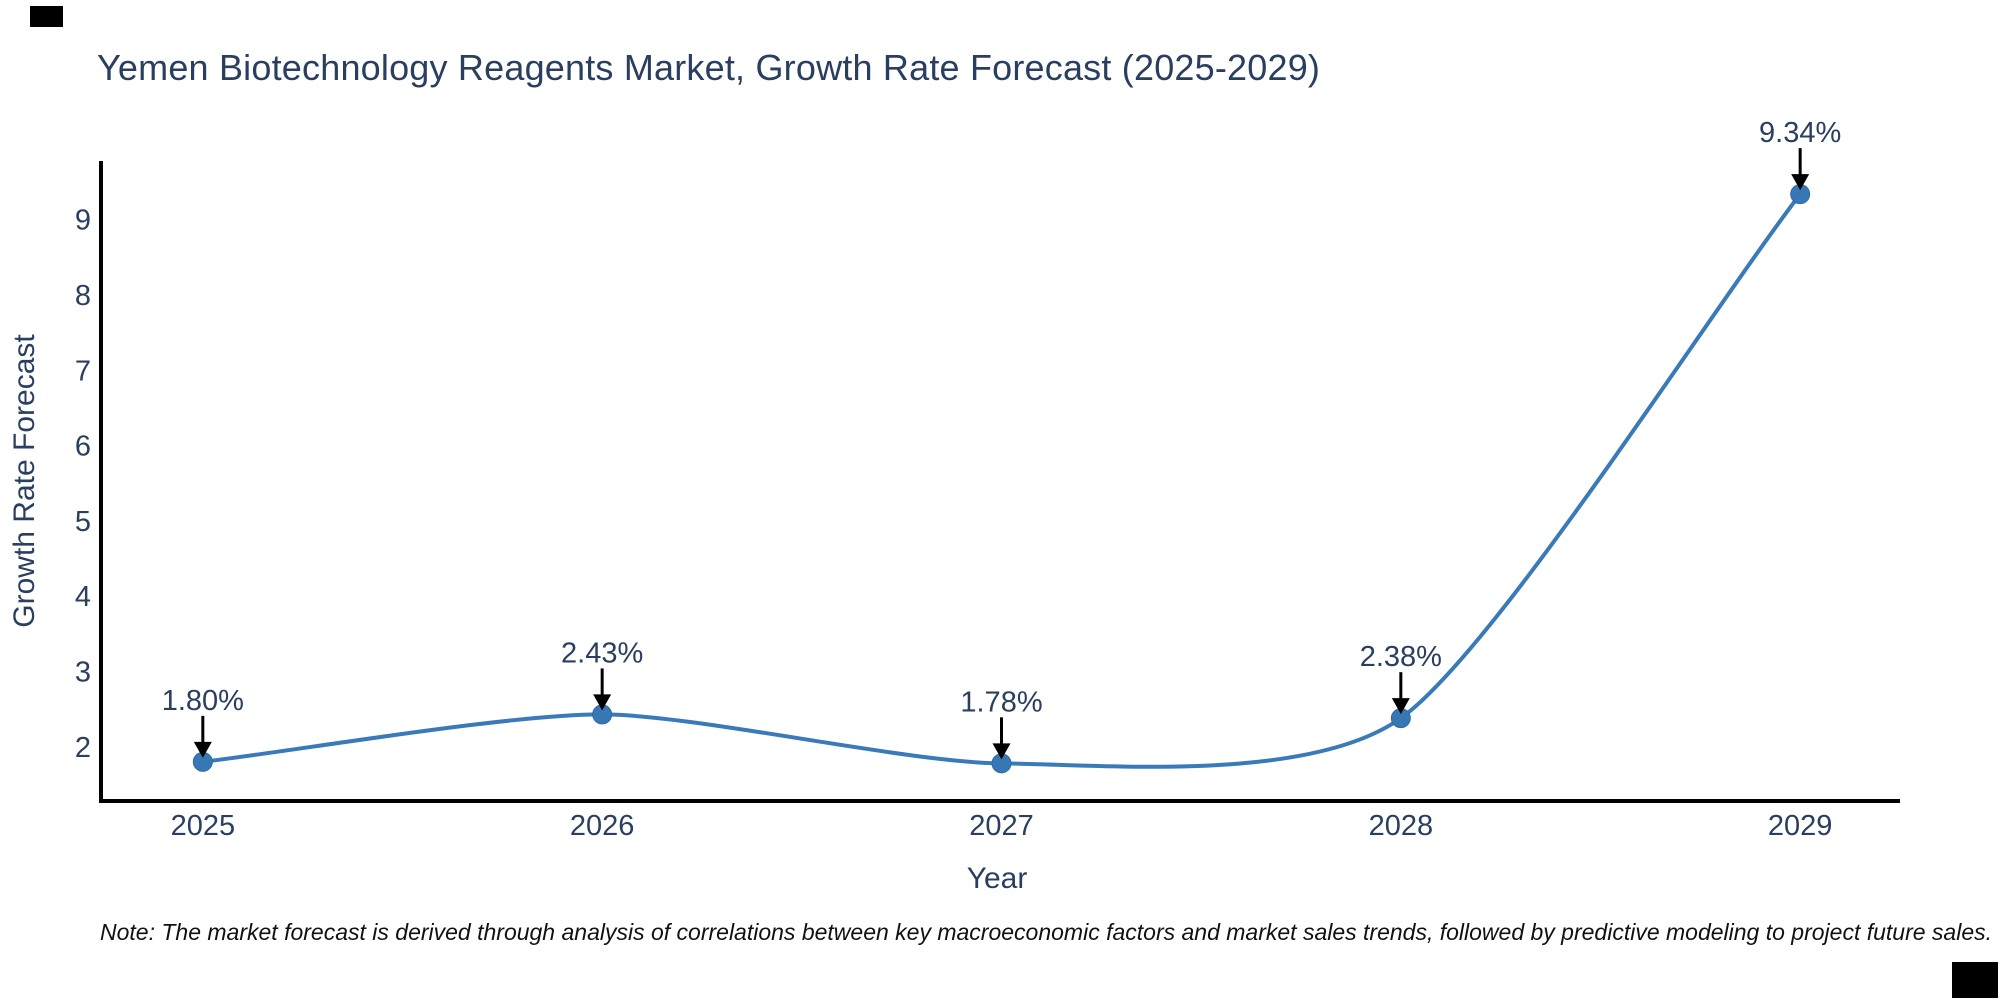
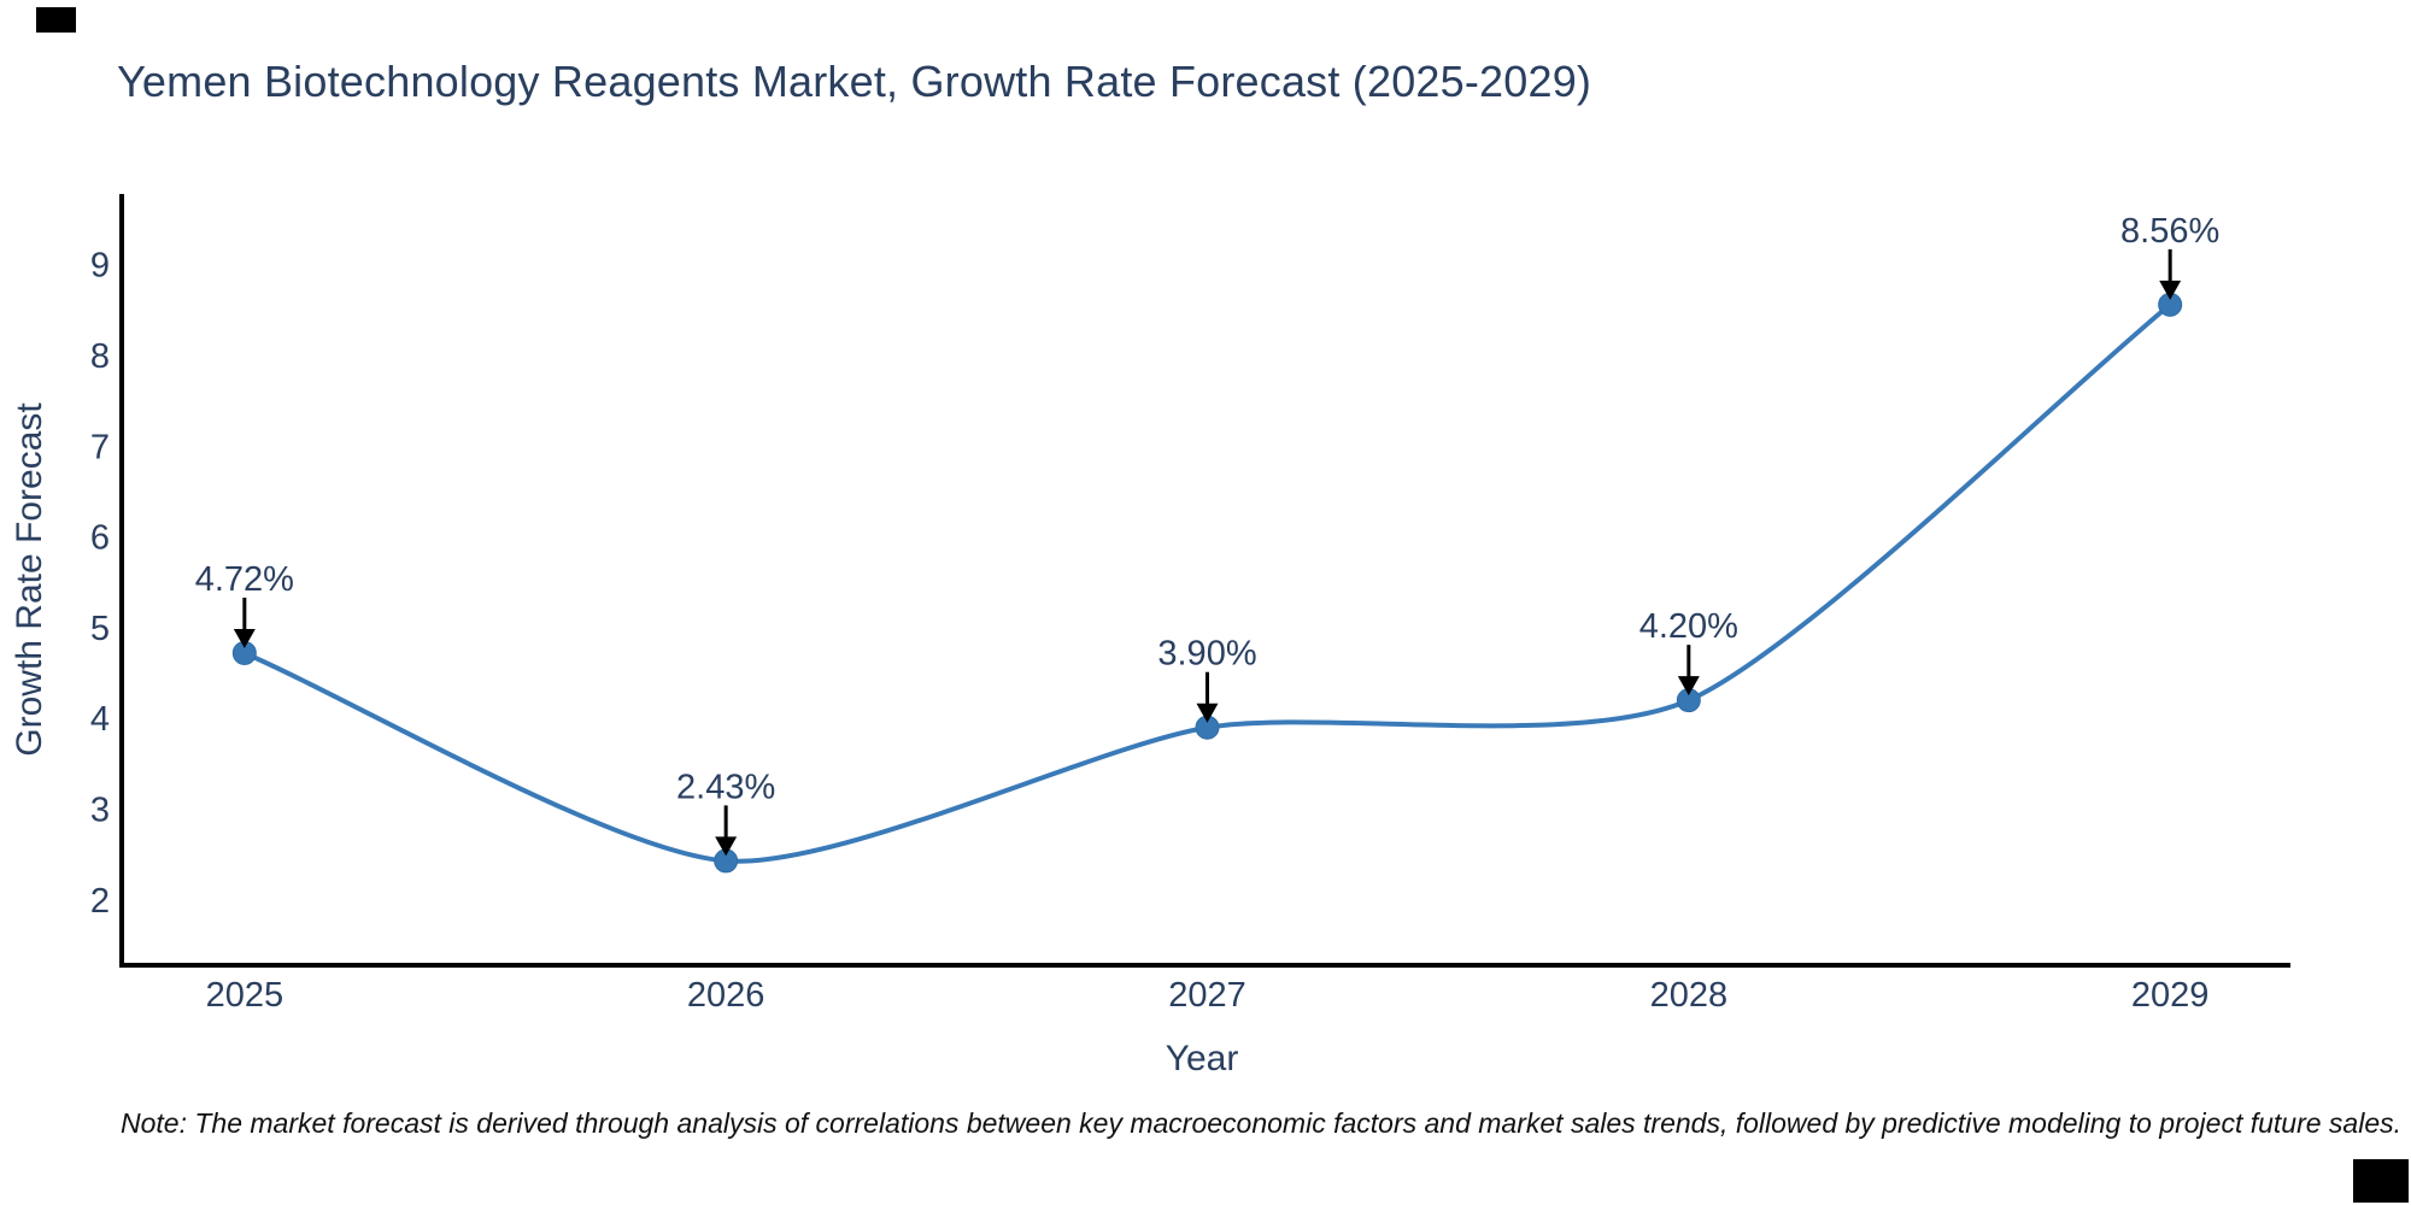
2025: 1.80% -> 4.72%
2027: 1.78% -> 3.90%
2028: 2.38% -> 4.20%
2029: 9.34% -> 8.56%
